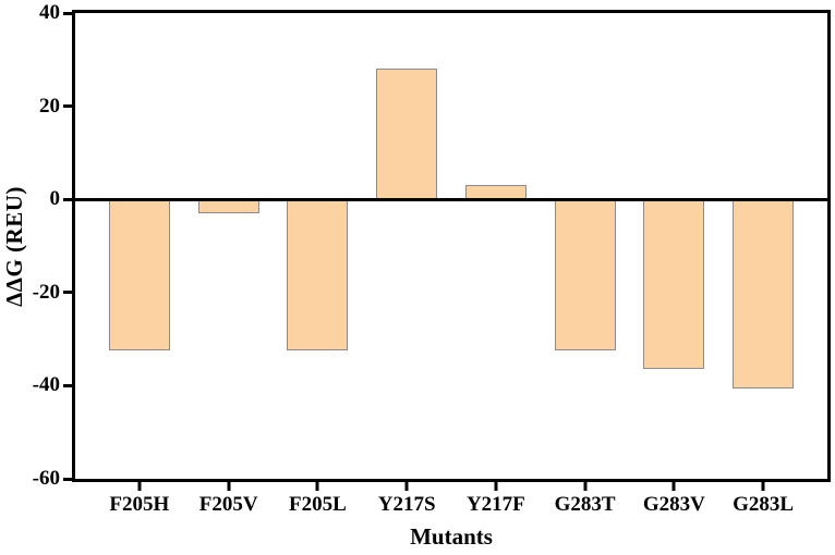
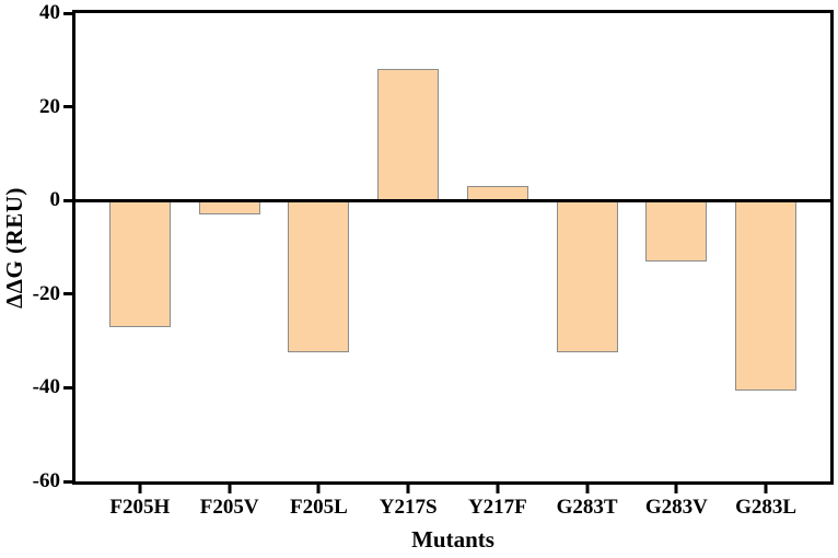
F205H: -32 -> -27
G283V: -36 -> -13
